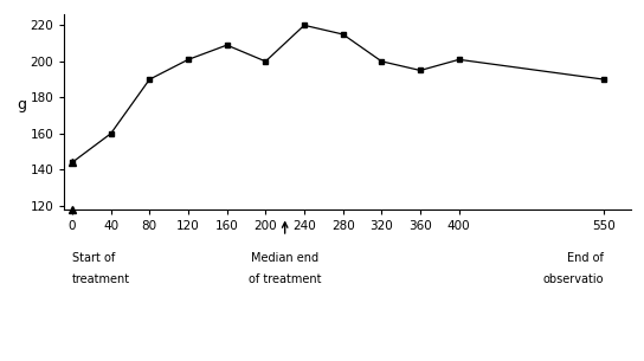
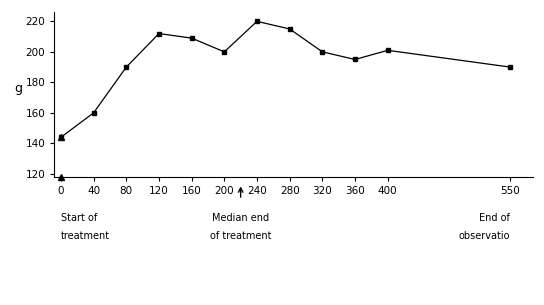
120: 201 -> 212
